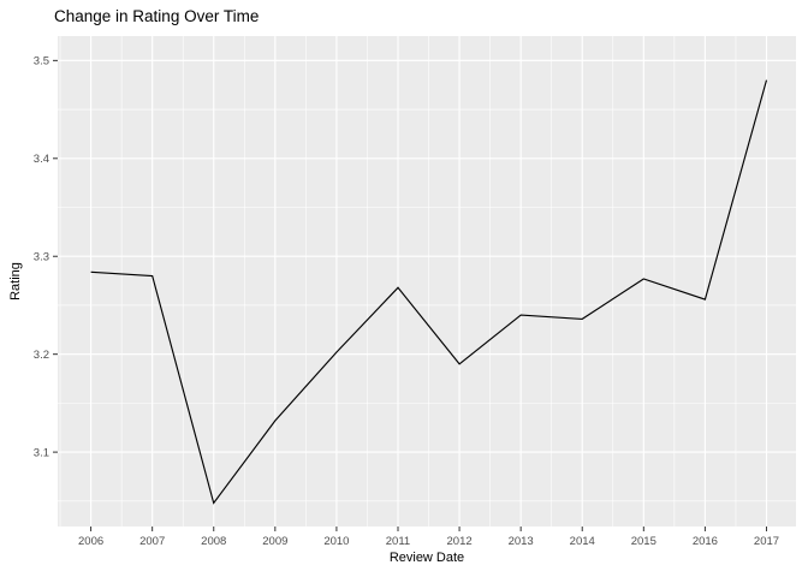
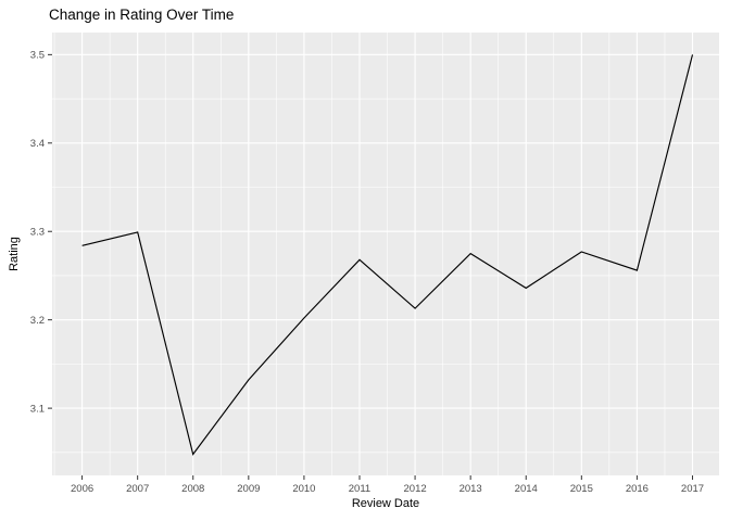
2007: 3.28 -> 3.30
2012: 3.19 -> 3.21
2013: 3.24 -> 3.27
2017: 3.48 -> 3.50
